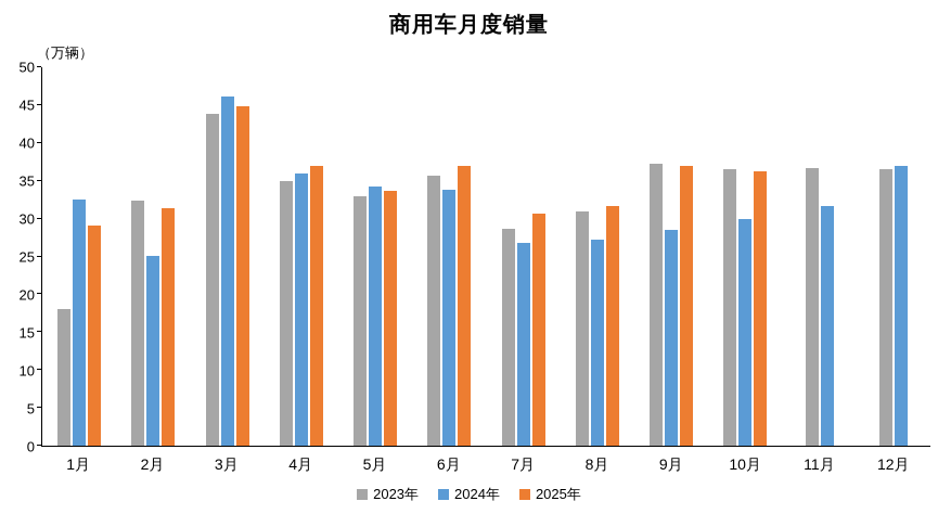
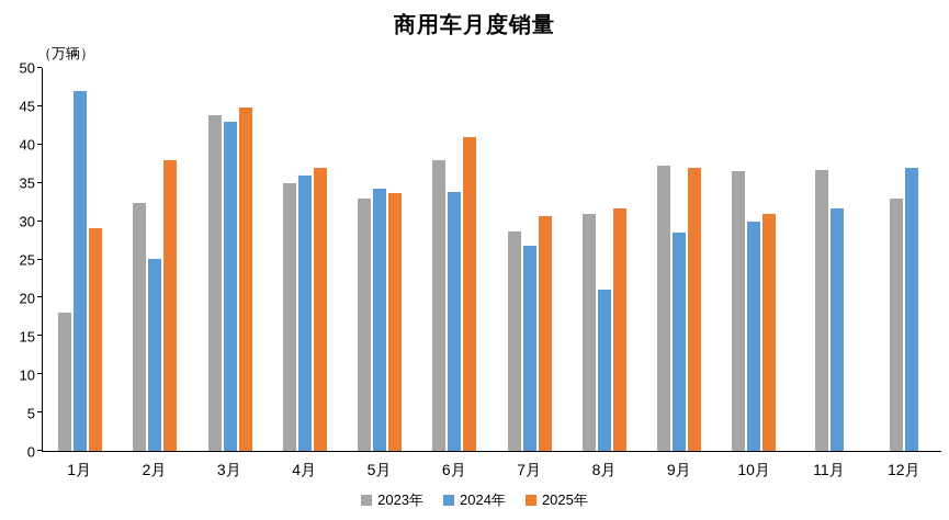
2024年/1月: 32 -> 47
2025年/2月: 31 -> 38
2024年/3月: 46 -> 43
2023年/6月: 36 -> 38
2025年/6月: 37 -> 41
2024年/8月: 27 -> 21
2025年/10月: 36 -> 31
2023年/12月: 36 -> 33
